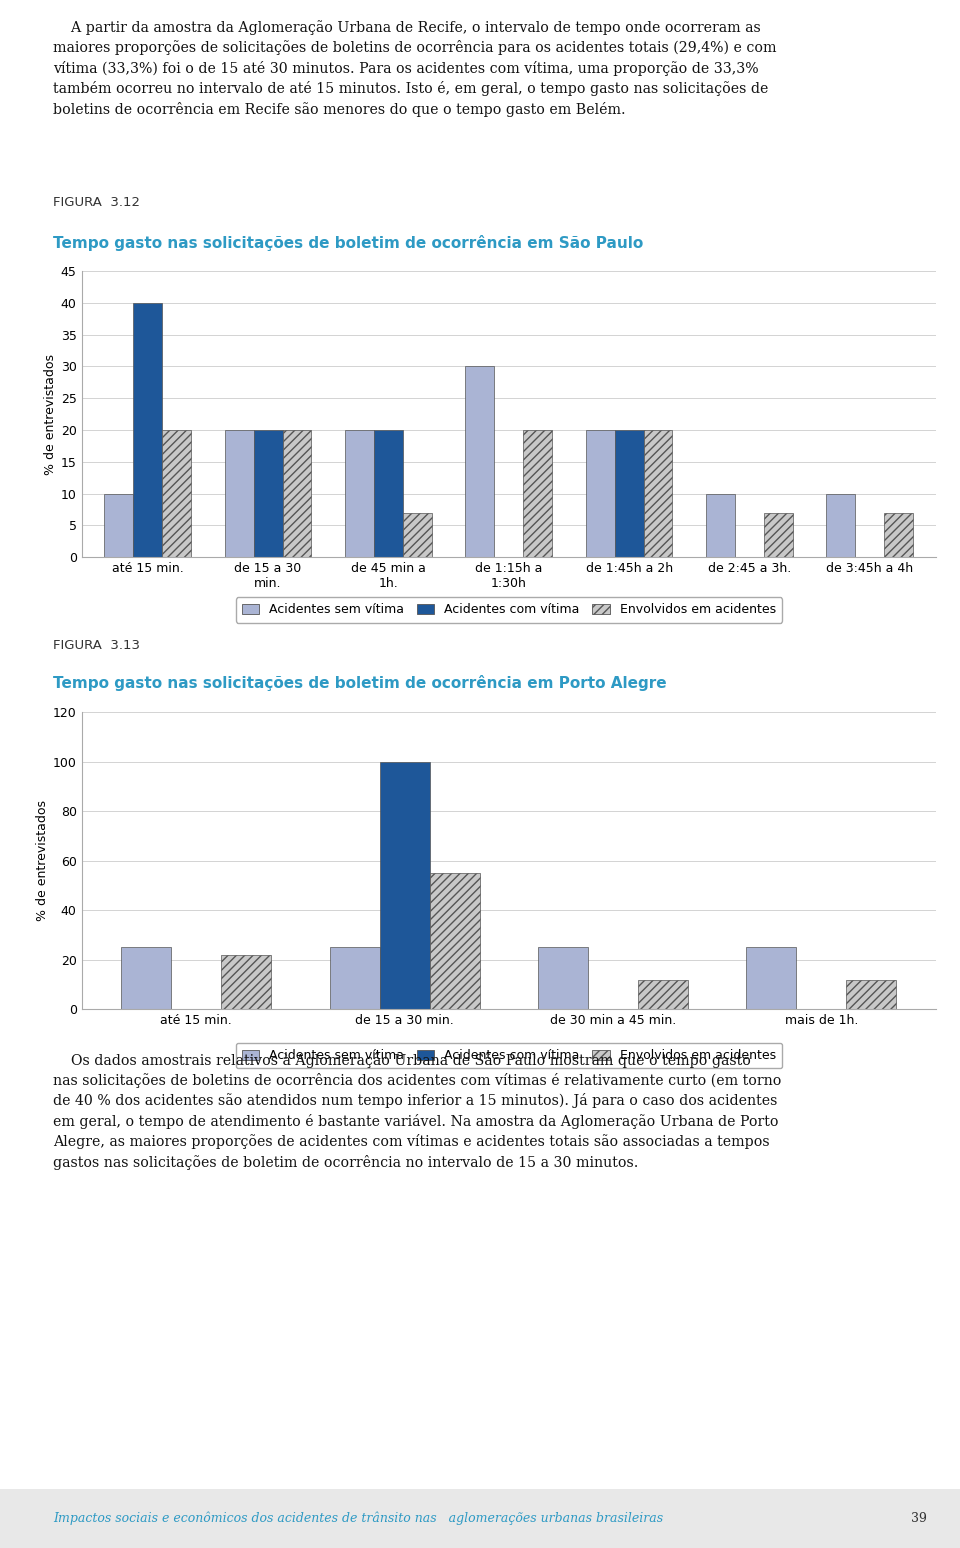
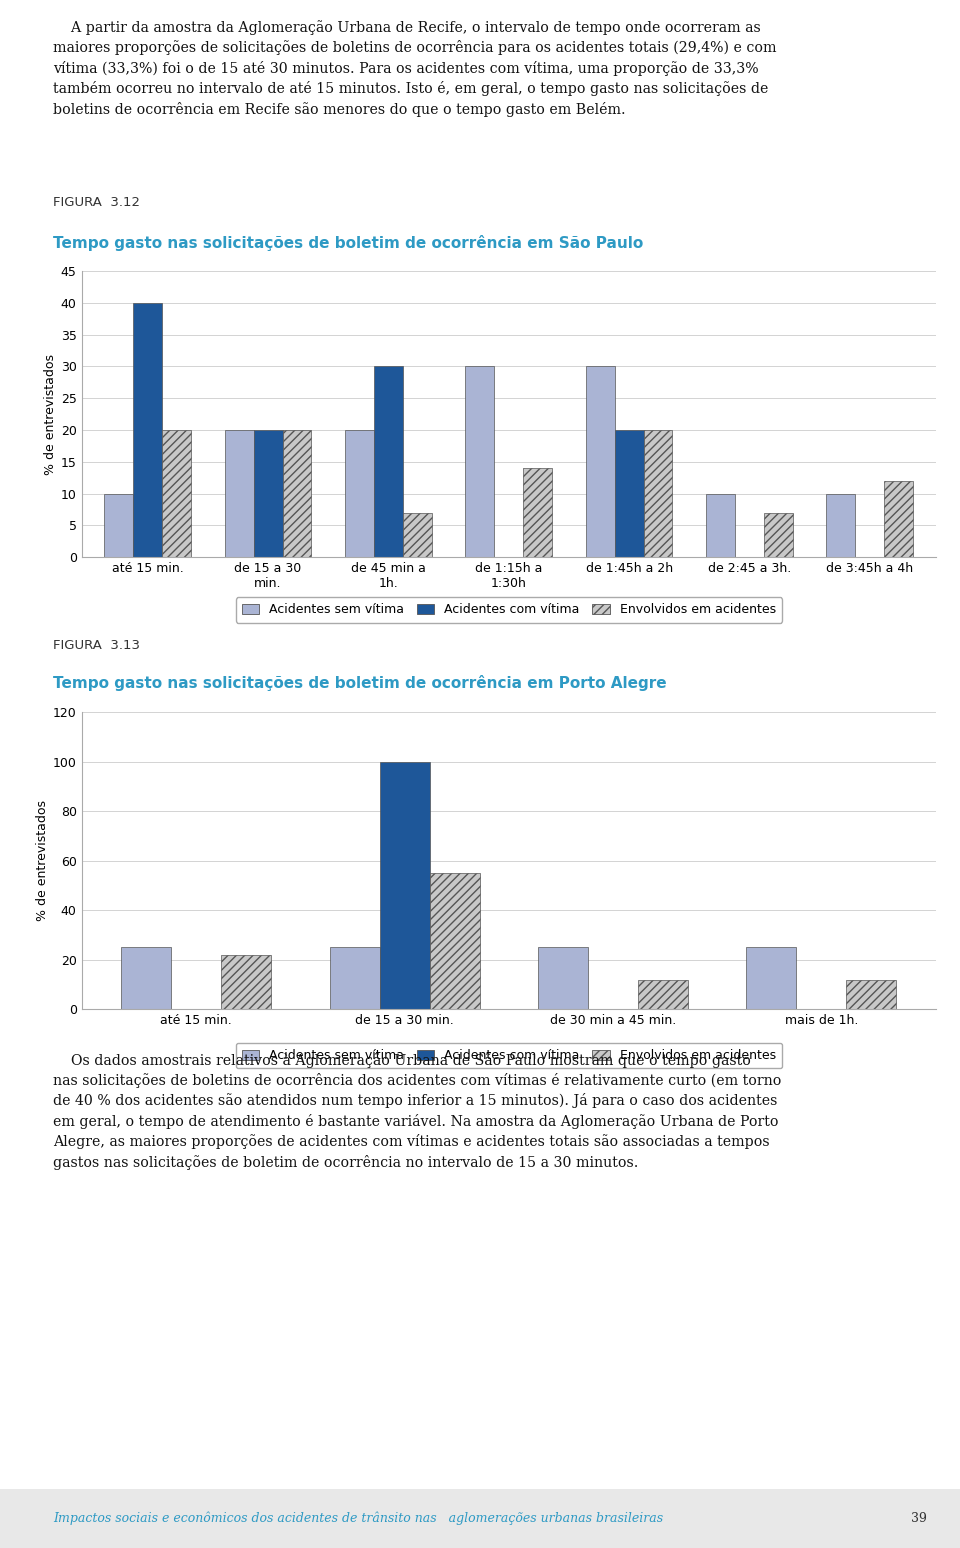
Acidentes com vítima/de 45 min a 1h.: 20 -> 30
Envolvidos em acidentes/de 1:15h a 1:30h: 20 -> 14
Acidentes sem vítima/de 1:45h a 2h: 20 -> 30
Envolvidos em acidentes/de 3:45h a 4h: 7 -> 12
